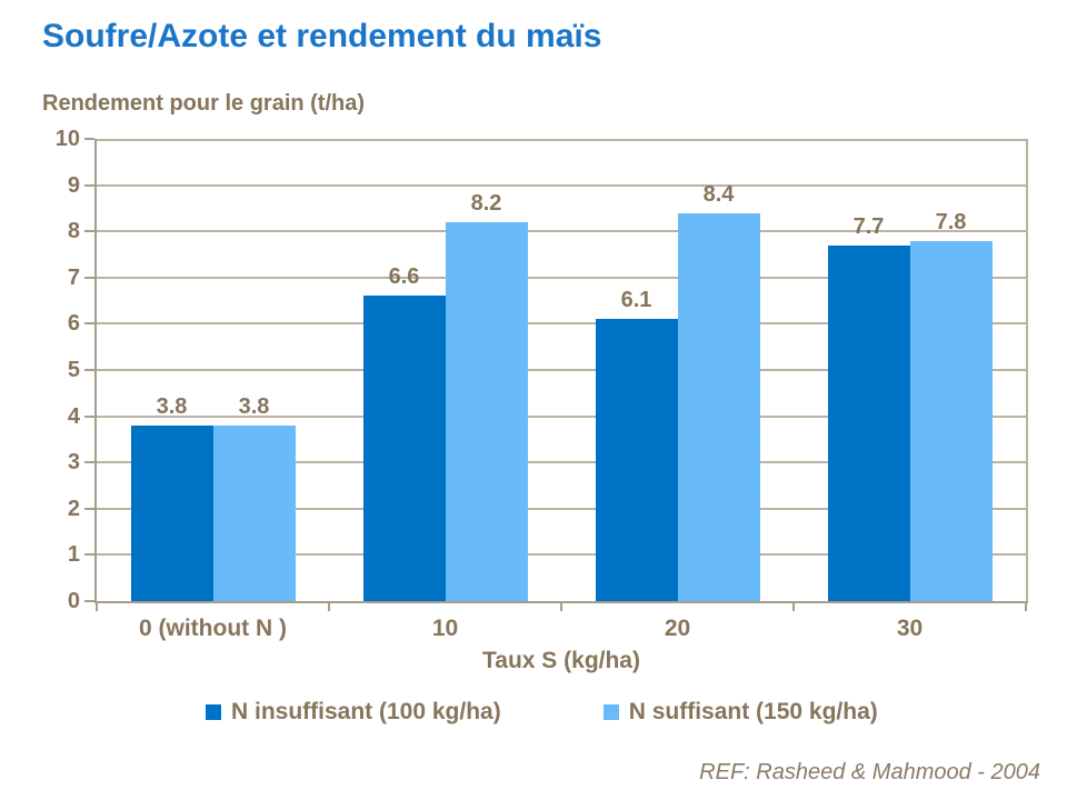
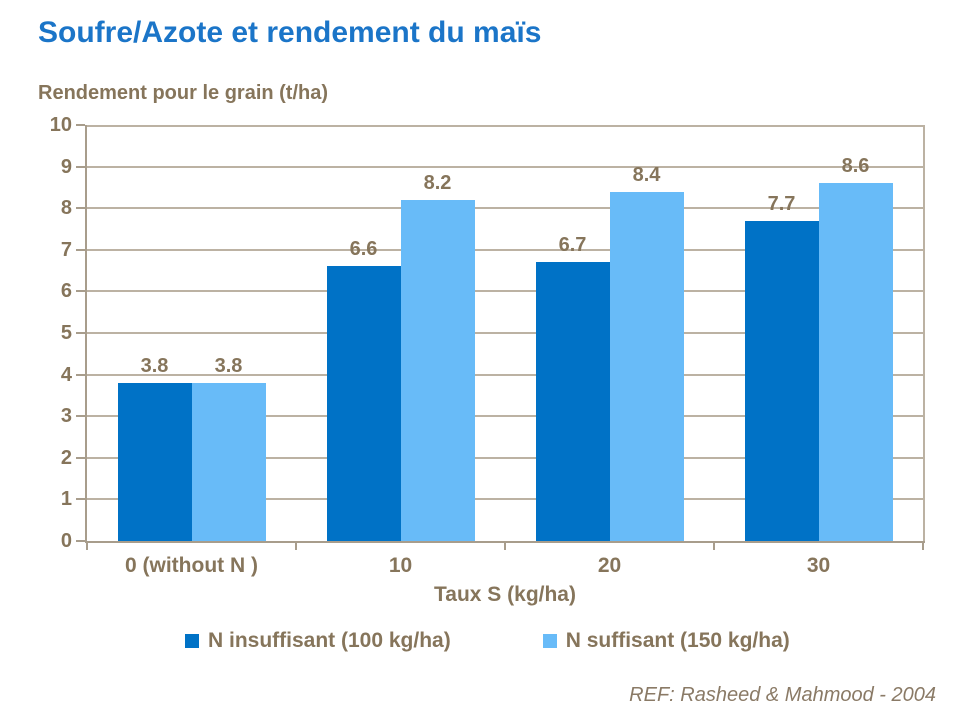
N insuffisant (100 kg/ha)/20: 6.1 -> 6.7
N suffisant (150 kg/ha)/30: 7.8 -> 8.6
